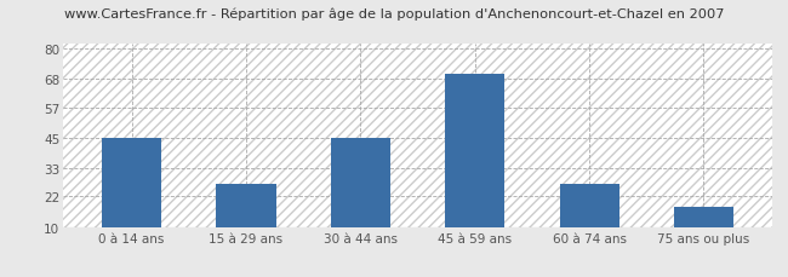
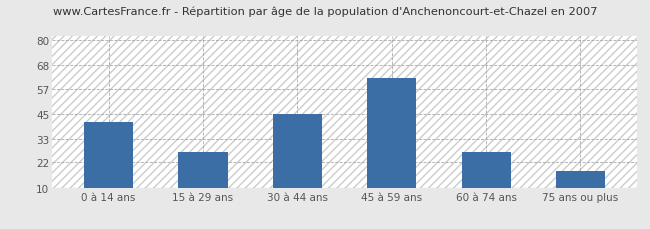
0 à 14 ans: 45 -> 41
45 à 59 ans: 70 -> 62
